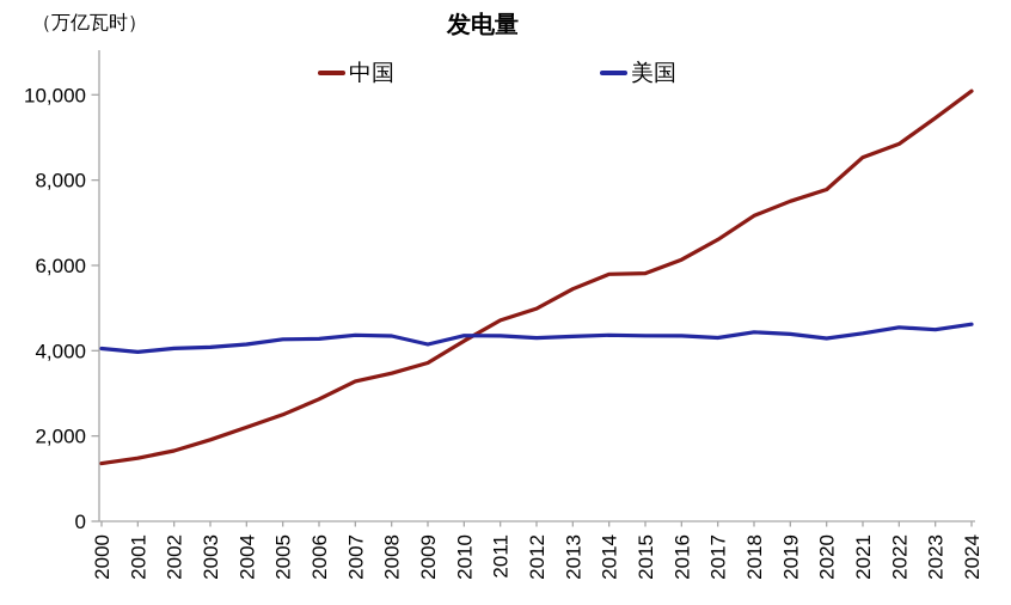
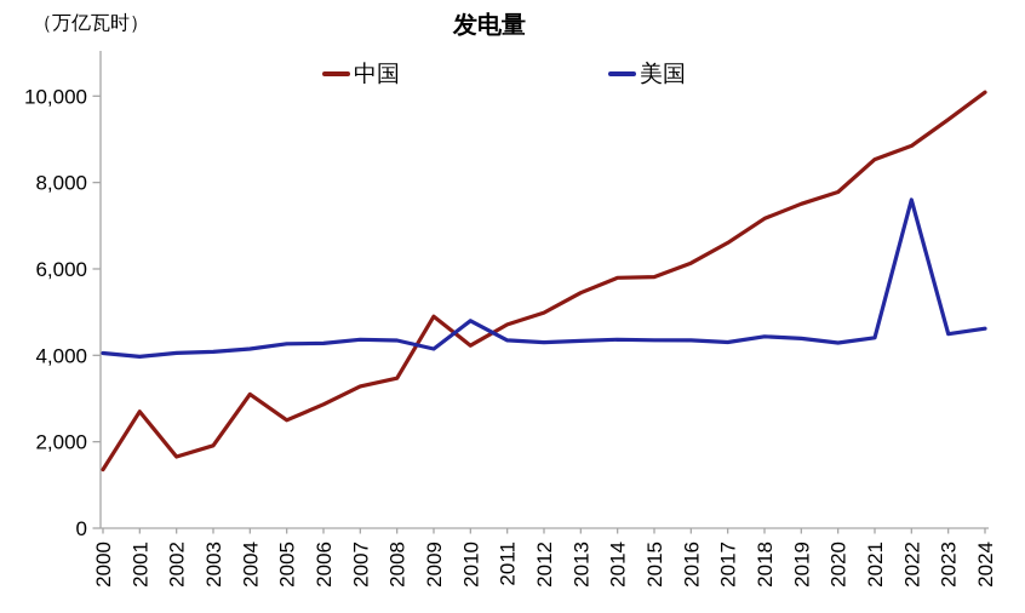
中国/2001: 1500 -> 2700
中国/2004: 2200 -> 3100
中国/2009: 3700 -> 4900
美国/2010: 4400 -> 4800
美国/2022: 4500 -> 7600
